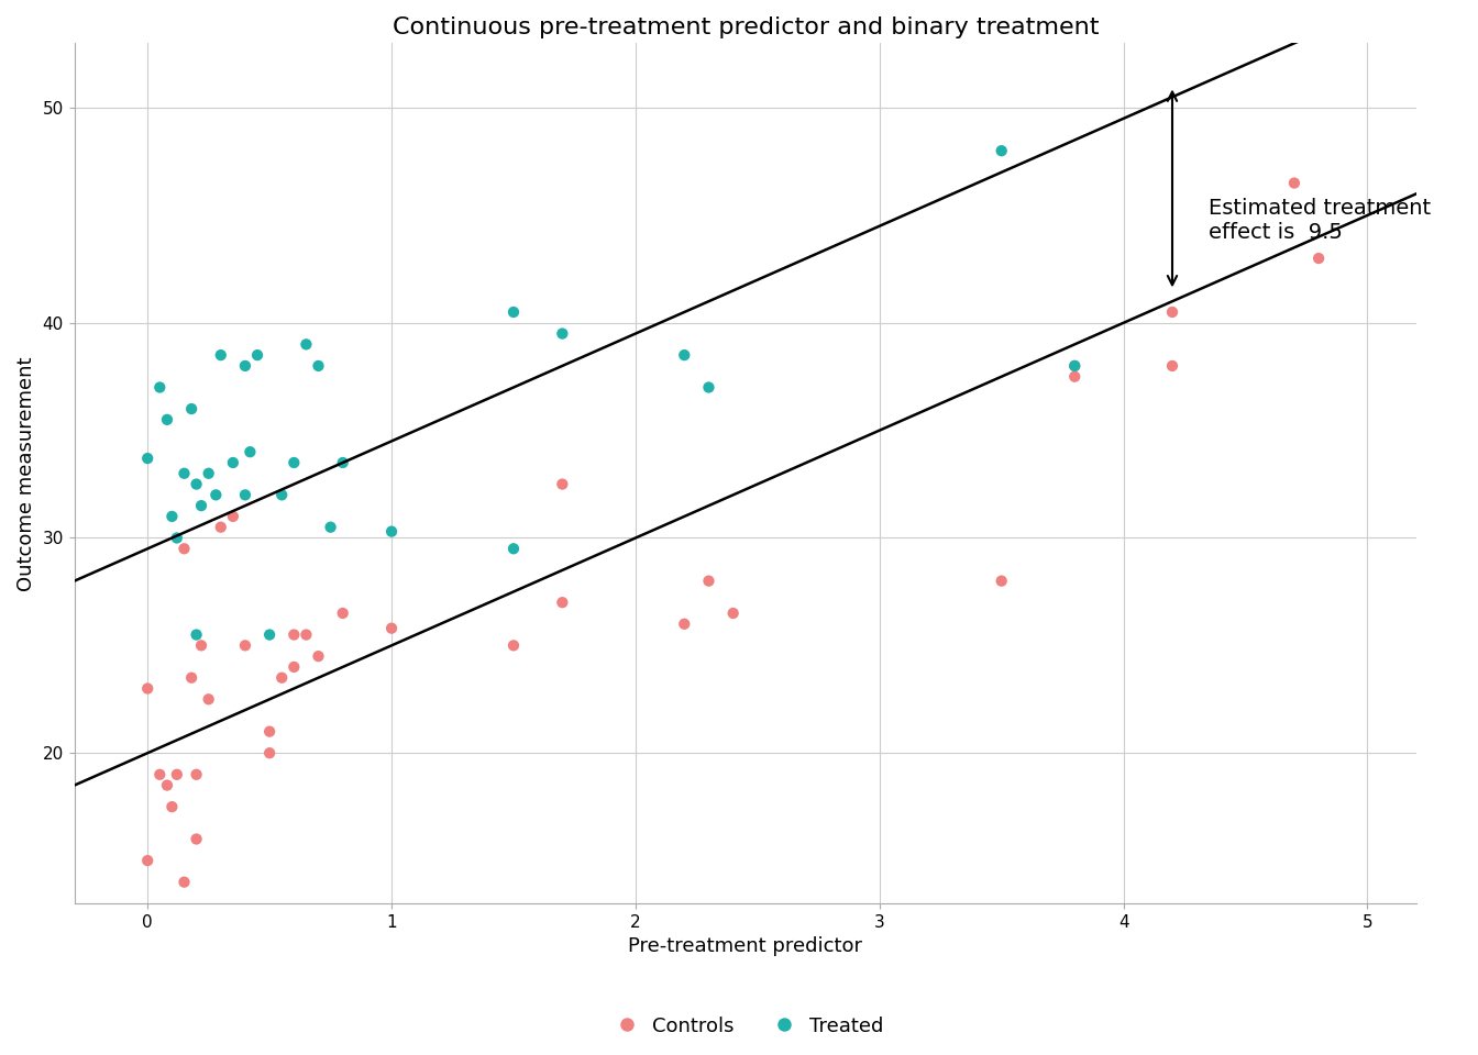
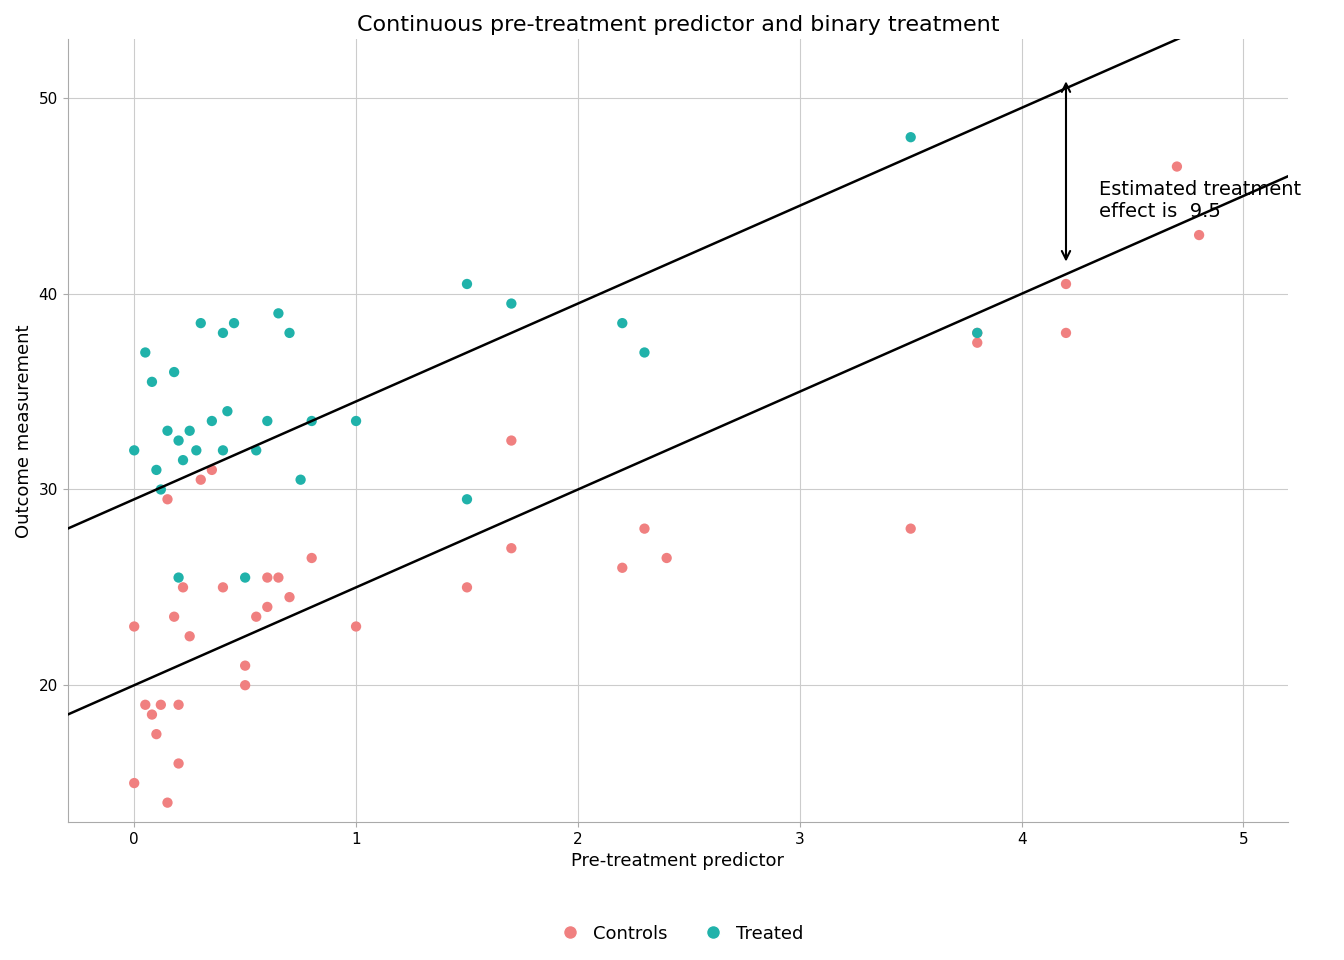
Treated/0: 33.7 -> 32.0
Controls/1: 25.8 -> 23.0
Treated/1: 30.3 -> 33.5
